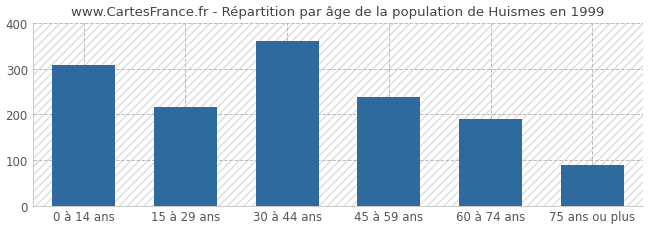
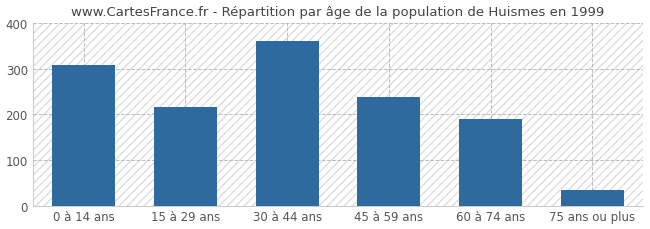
75 ans ou plus: 88 -> 35
